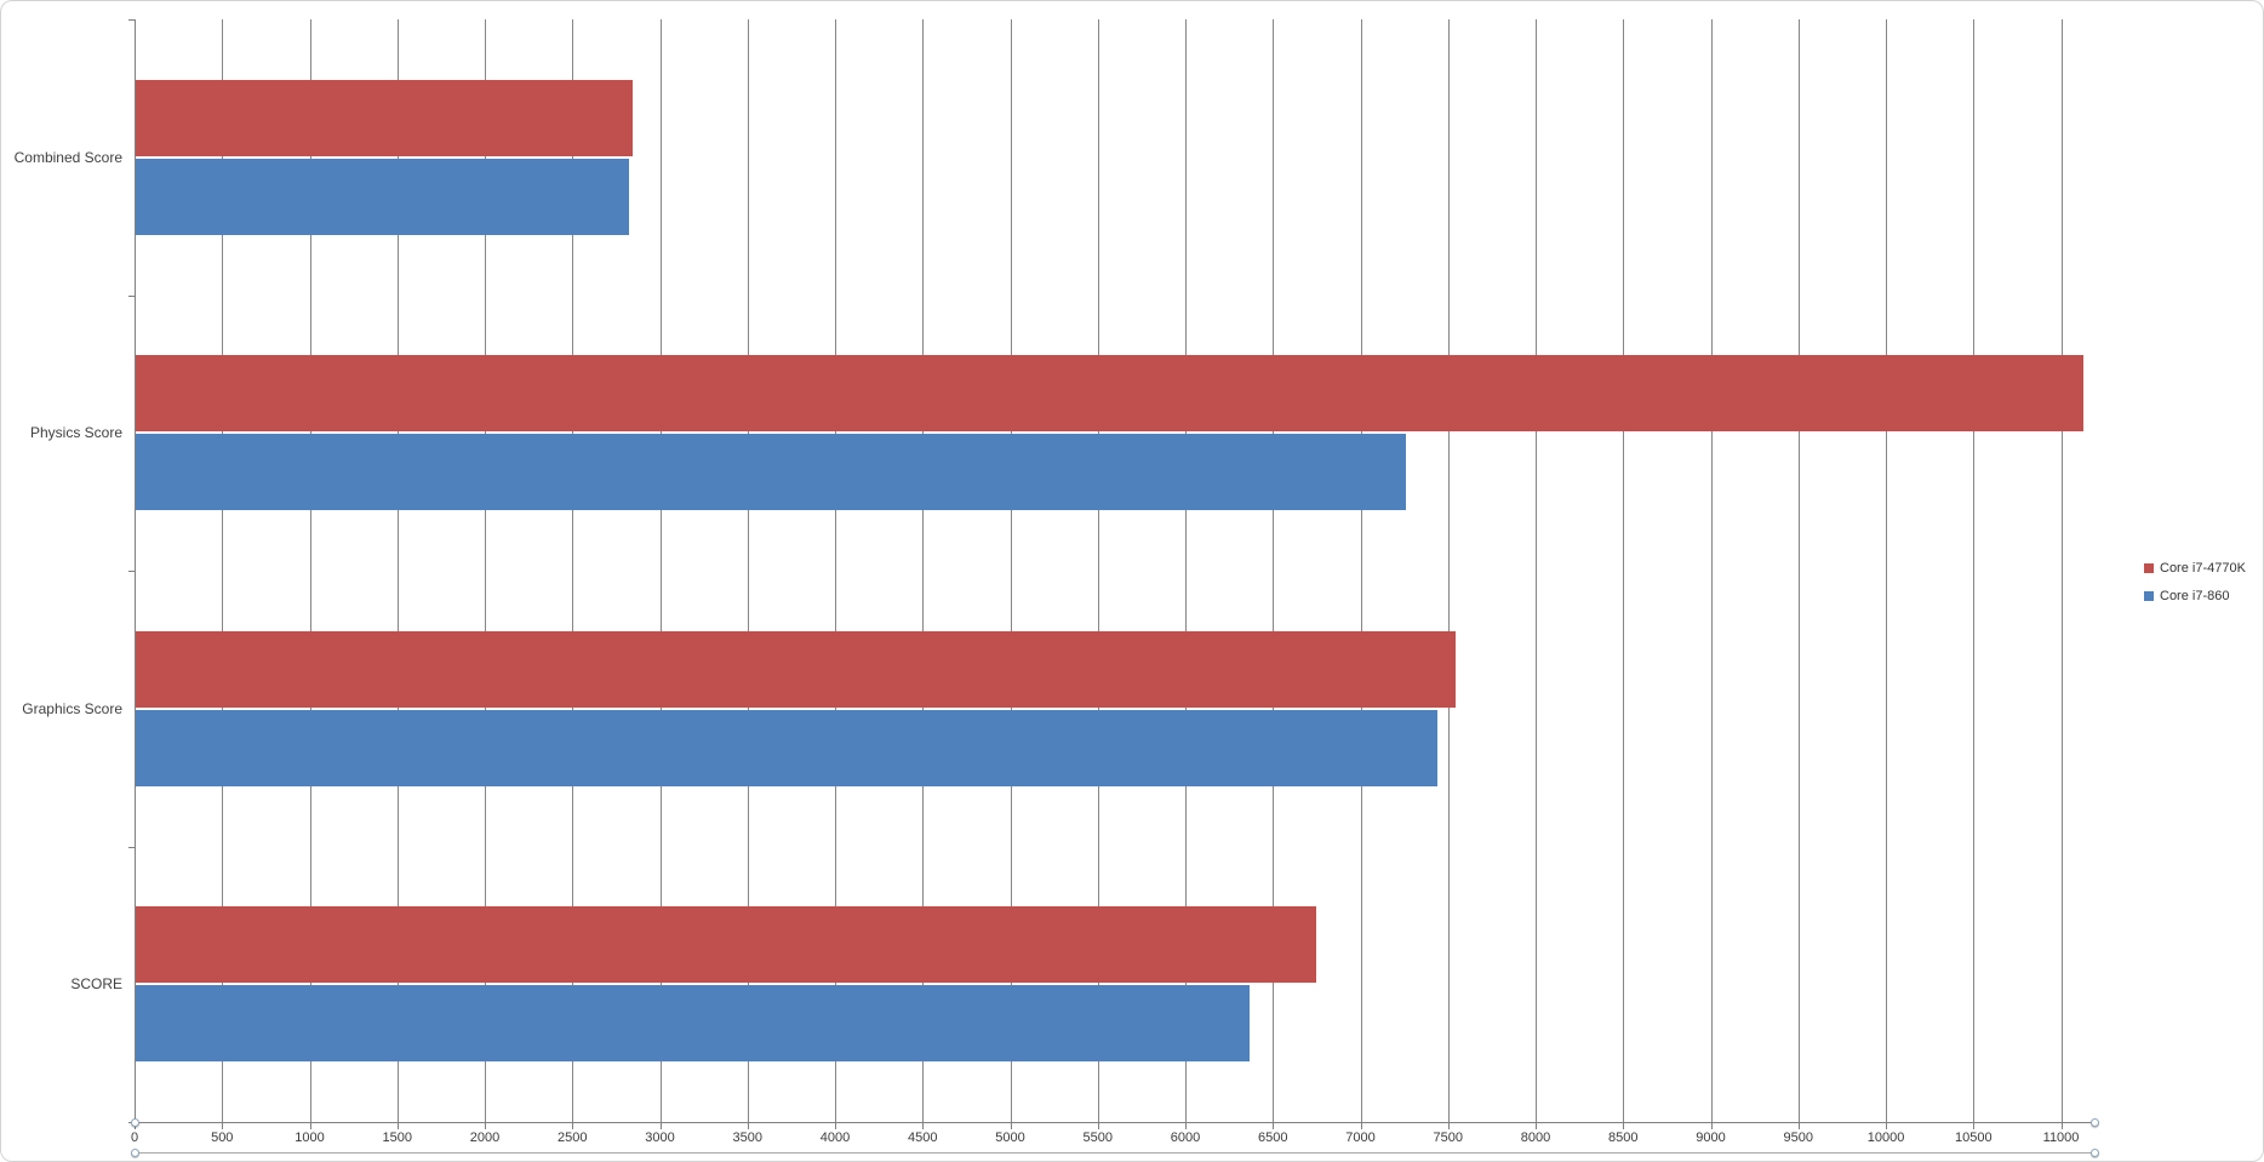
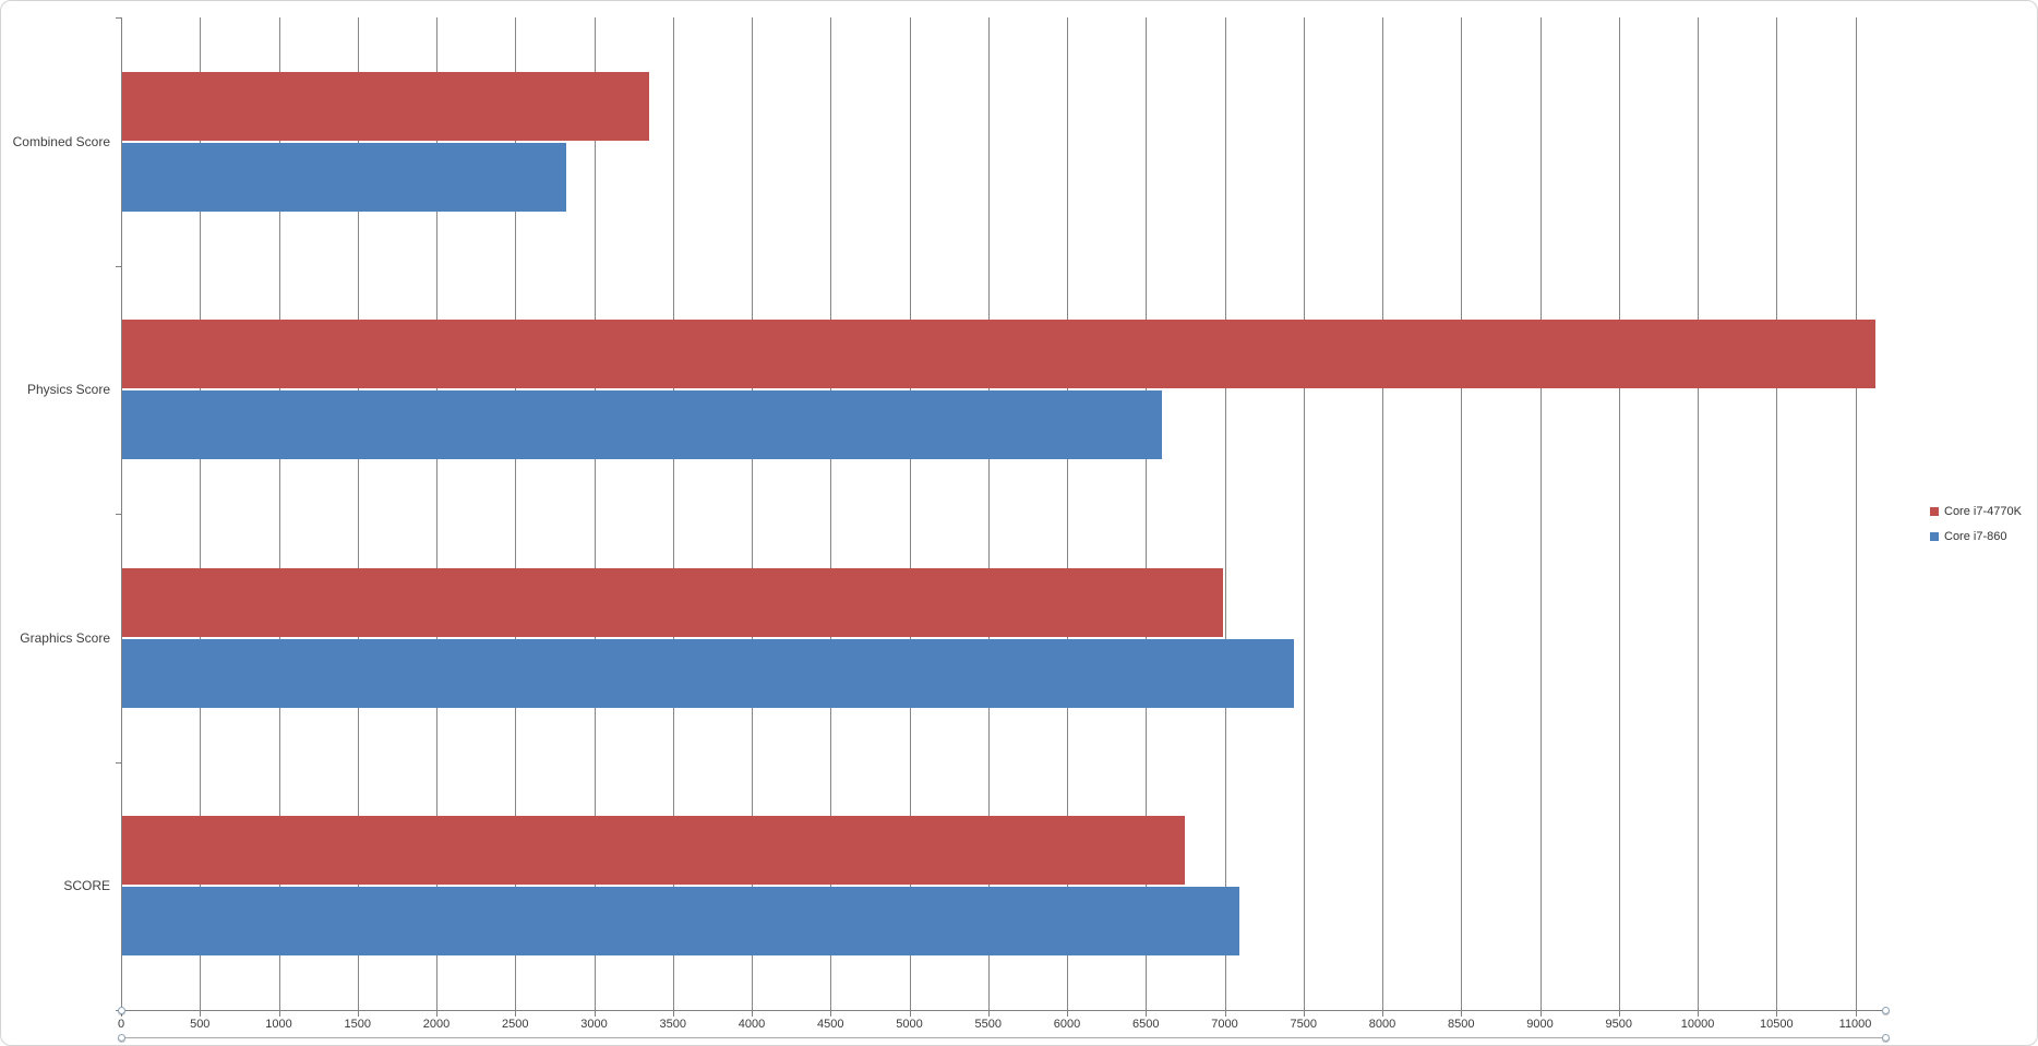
Core i7-4770K/Combined Score: 2840 -> 3350
Core i7-860/Physics Score: 7260 -> 6600
Core i7-4770K/Graphics Score: 7540 -> 6990
Core i7-860/SCORE: 6360 -> 7090
